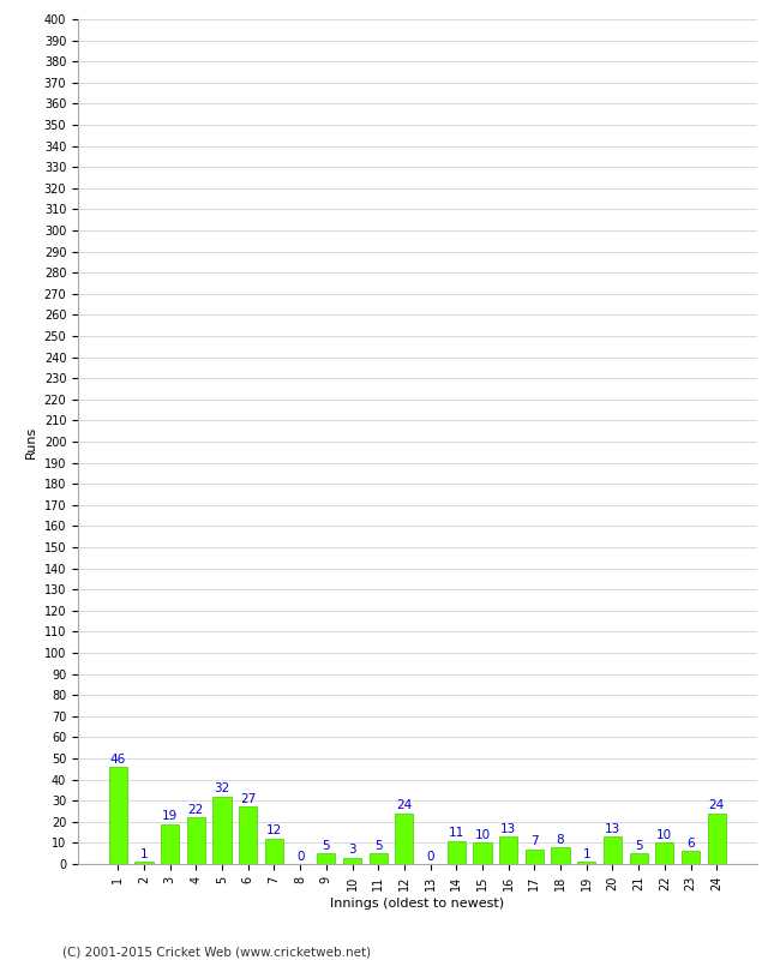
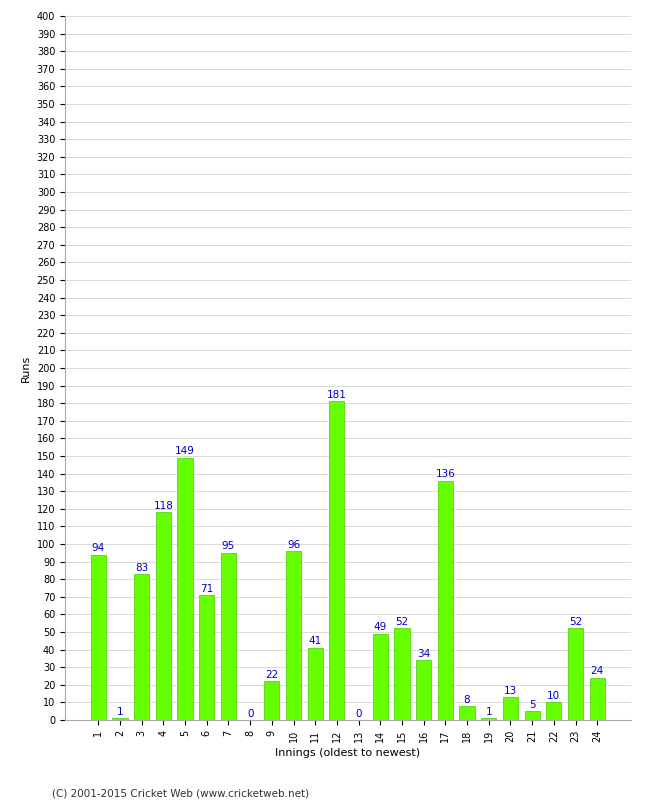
1: 46 -> 94
3: 19 -> 83
4: 22 -> 118
5: 32 -> 149
6: 27 -> 71
7: 12 -> 95
9: 5 -> 22
10: 3 -> 96
11: 5 -> 41
12: 24 -> 181
14: 11 -> 49
15: 10 -> 52
16: 13 -> 34
17: 7 -> 136
23: 6 -> 52
